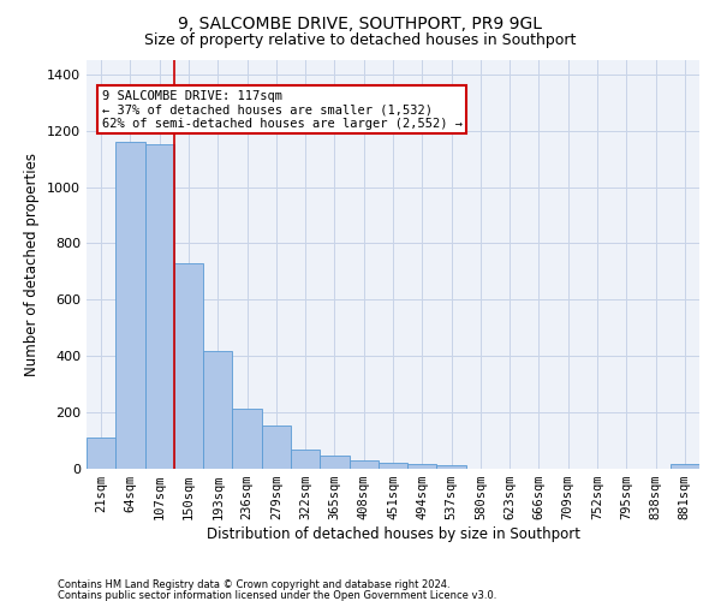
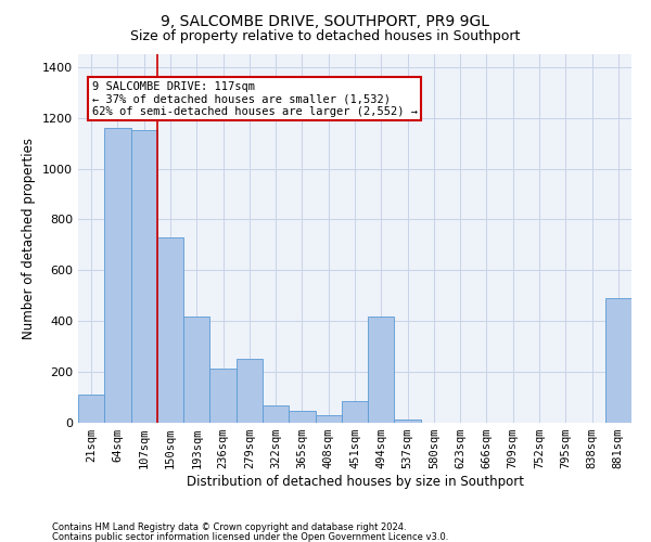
279sqm: 155 -> 250
451sqm: 20 -> 85
494sqm: 15 -> 420
881sqm: 15 -> 490
